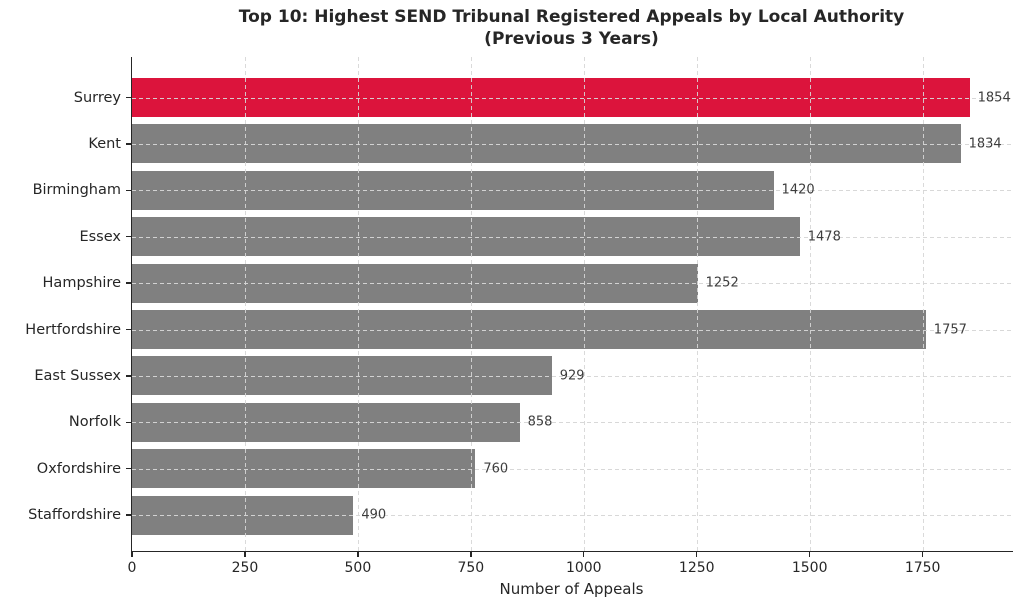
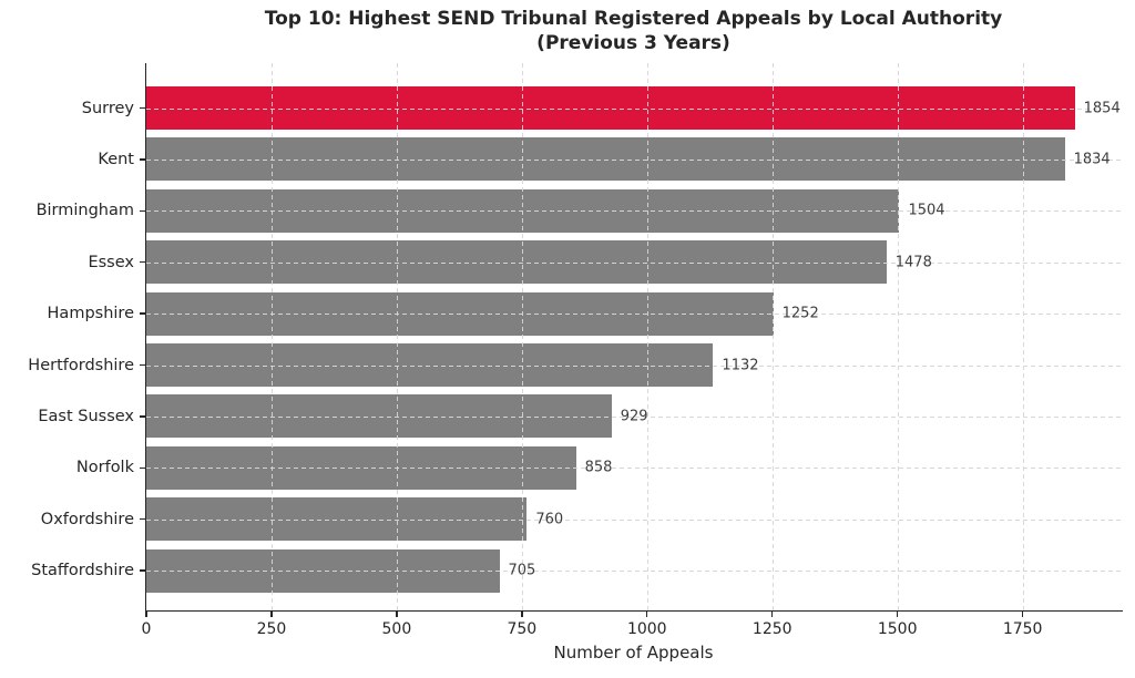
Birmingham: 1420 -> 1504
Hertfordshire: 1757 -> 1132
Staffordshire: 490 -> 705
